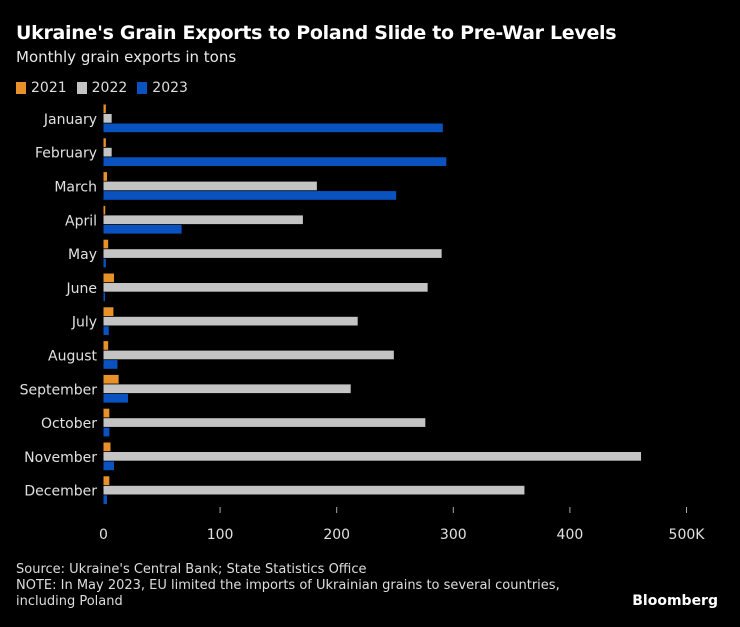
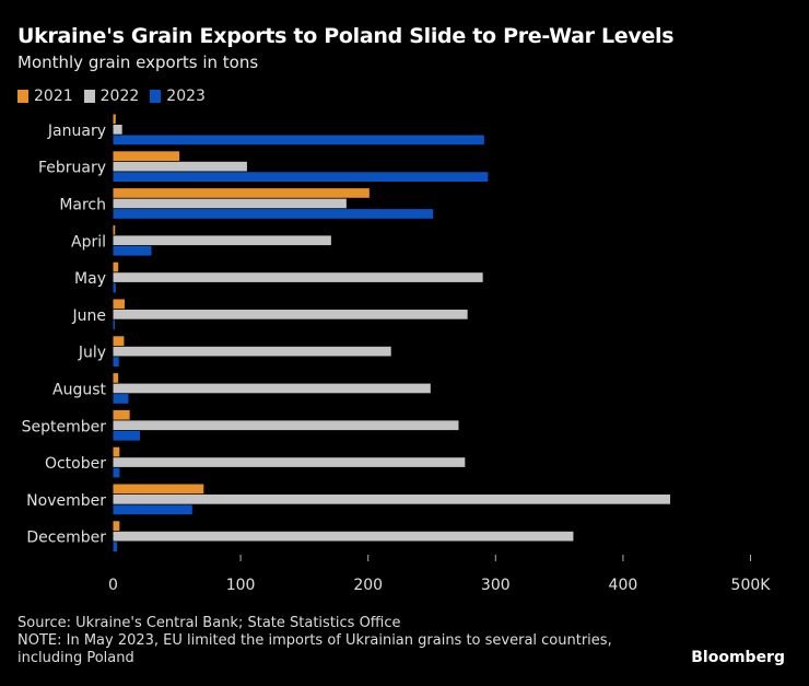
2021/February: 2K -> 52K
2022/February: 7K -> 105K
2021/March: 3K -> 201K
2023/April: 67K -> 30K
2022/September: 212K -> 271K
2021/November: 6K -> 71K
2022/November: 461K -> 437K
2023/November: 9K -> 62K
